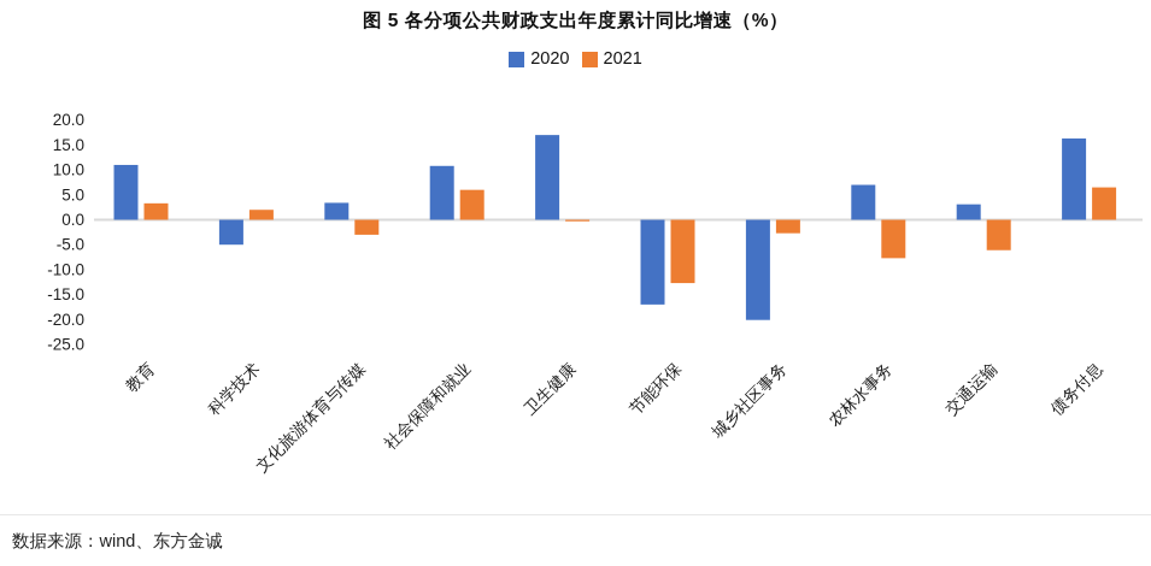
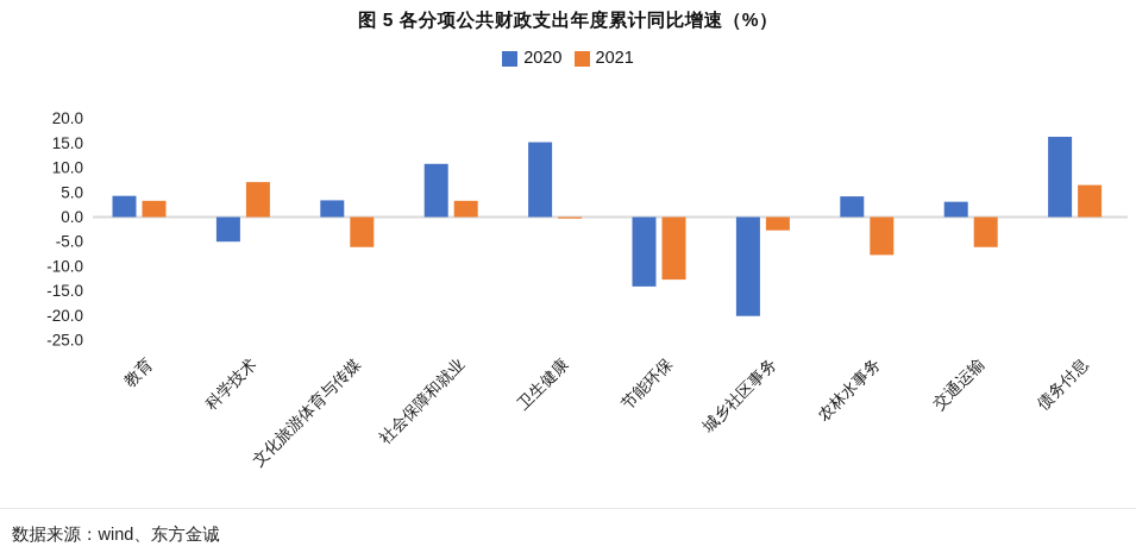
2020/教育: 11 -> 4
2021/科学技术: 2 -> 7
2021/文化旅游体育与传媒: -3 -> -6
2021/社会保障和就业: 6 -> 3
2020/卫生健康: 17 -> 15
2020/节能环保: -17 -> -14
2020/农林水事务: 7 -> 4
